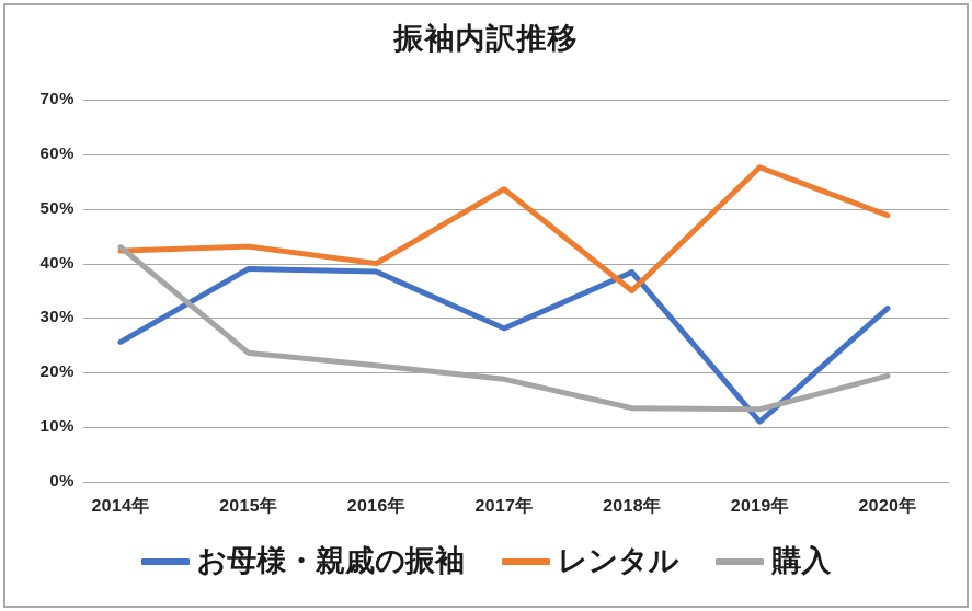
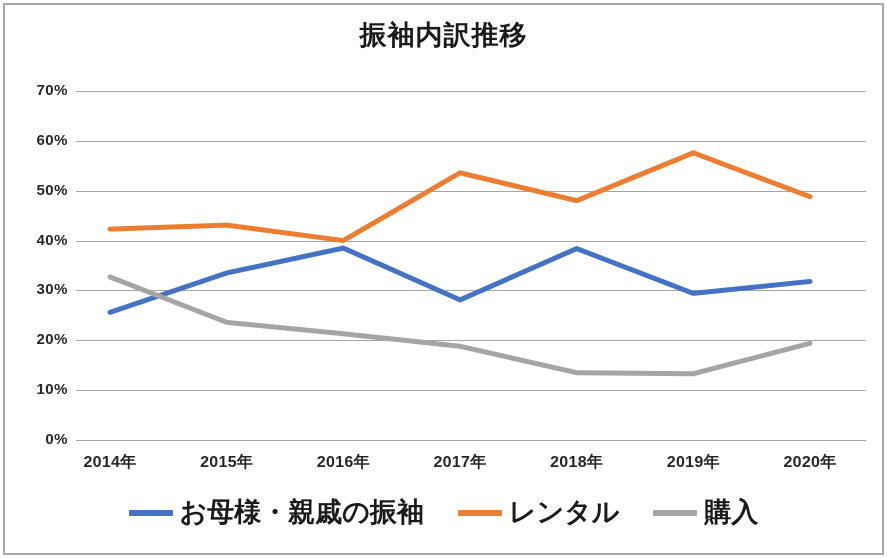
購入/2014年: 43% -> 33%
お母様・親戚の振袖/2015年: 39% -> 34%
レンタル/2018年: 35% -> 48%
お母様・親戚の振袖/2019年: 11% -> 29%
